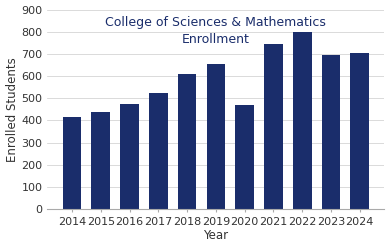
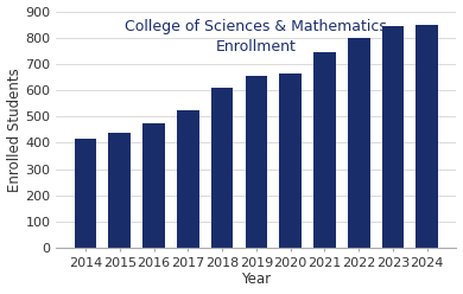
2020: 470 -> 665
2023: 695 -> 845
2024: 705 -> 850
